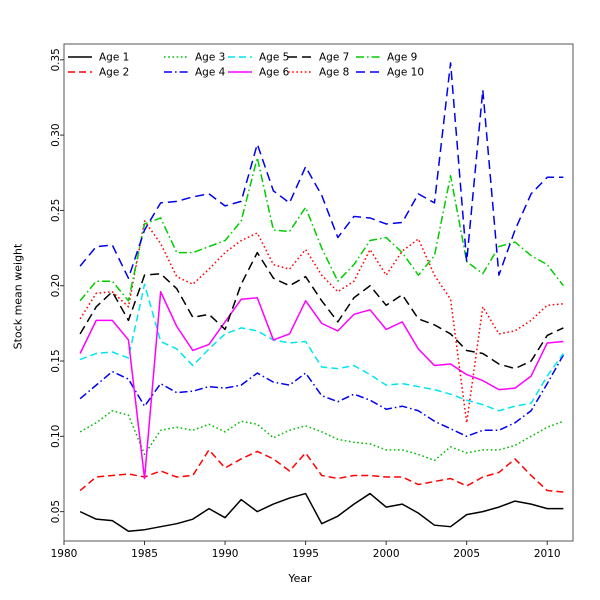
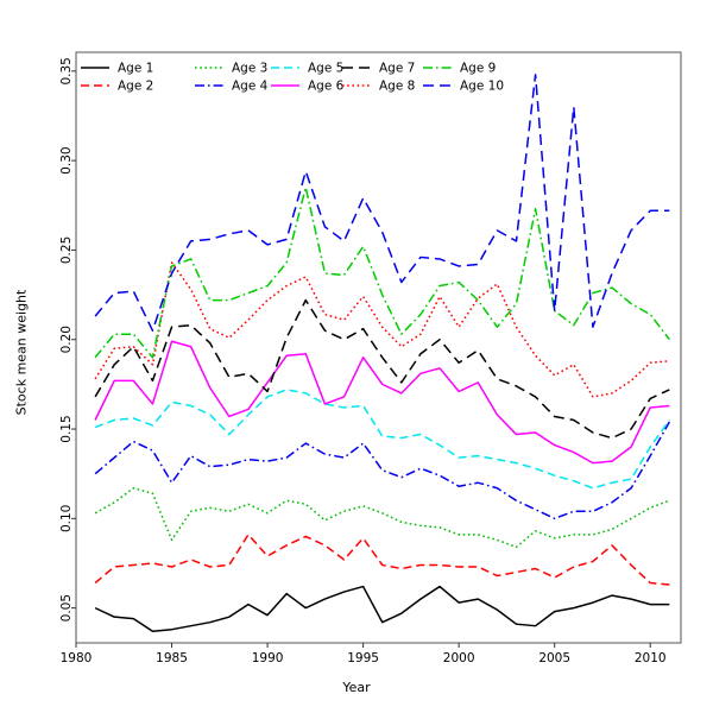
Age 5/1985: 0.201 -> 0.165
Age 6/1985: 0.072 -> 0.199
Age 8/2005: 0.109 -> 0.180
